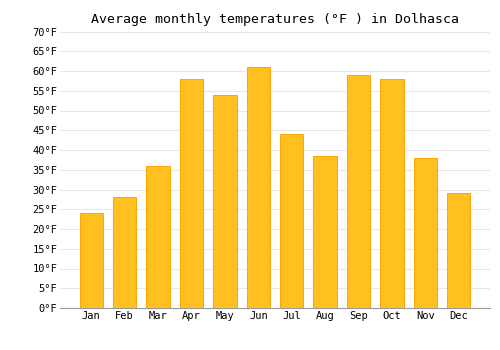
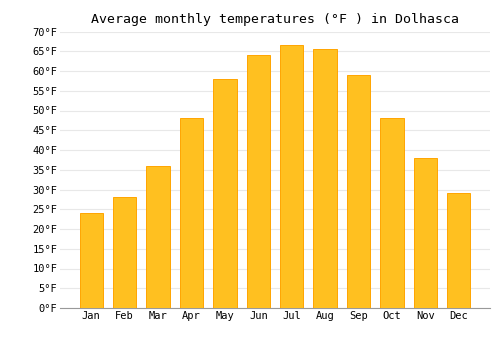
Apr: 58.0°F -> 48.0°F
May: 54.0°F -> 58.0°F
Jun: 61.0°F -> 64.0°F
Jul: 44.0°F -> 66.5°F
Aug: 38.5°F -> 65.5°F
Oct: 58.0°F -> 48.0°F
